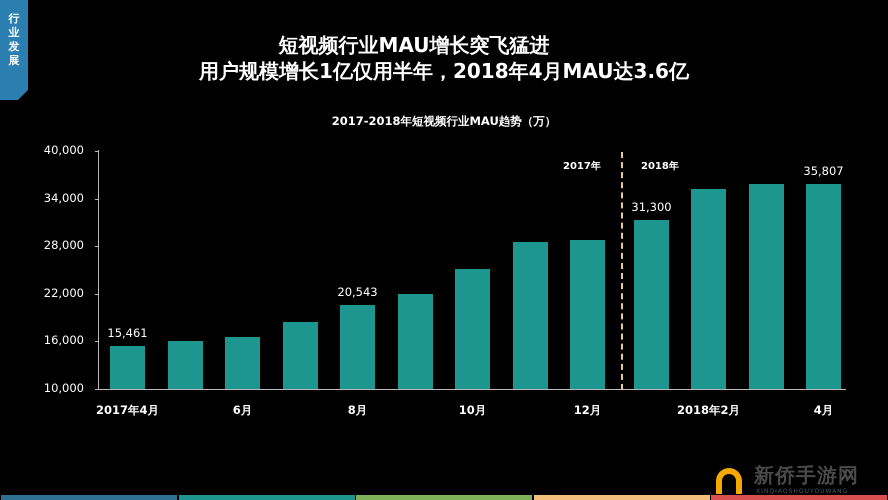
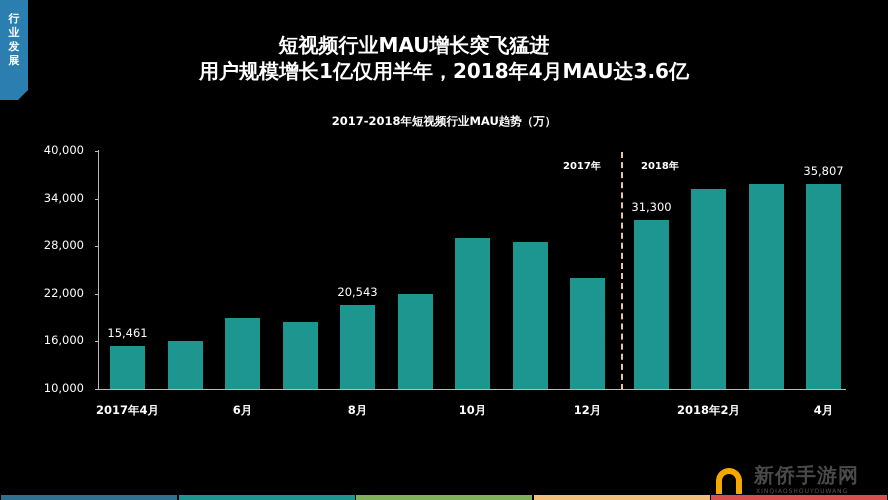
6月: 17000 -> 19000
10月: 25000 -> 29000
12月: 29000 -> 24000
